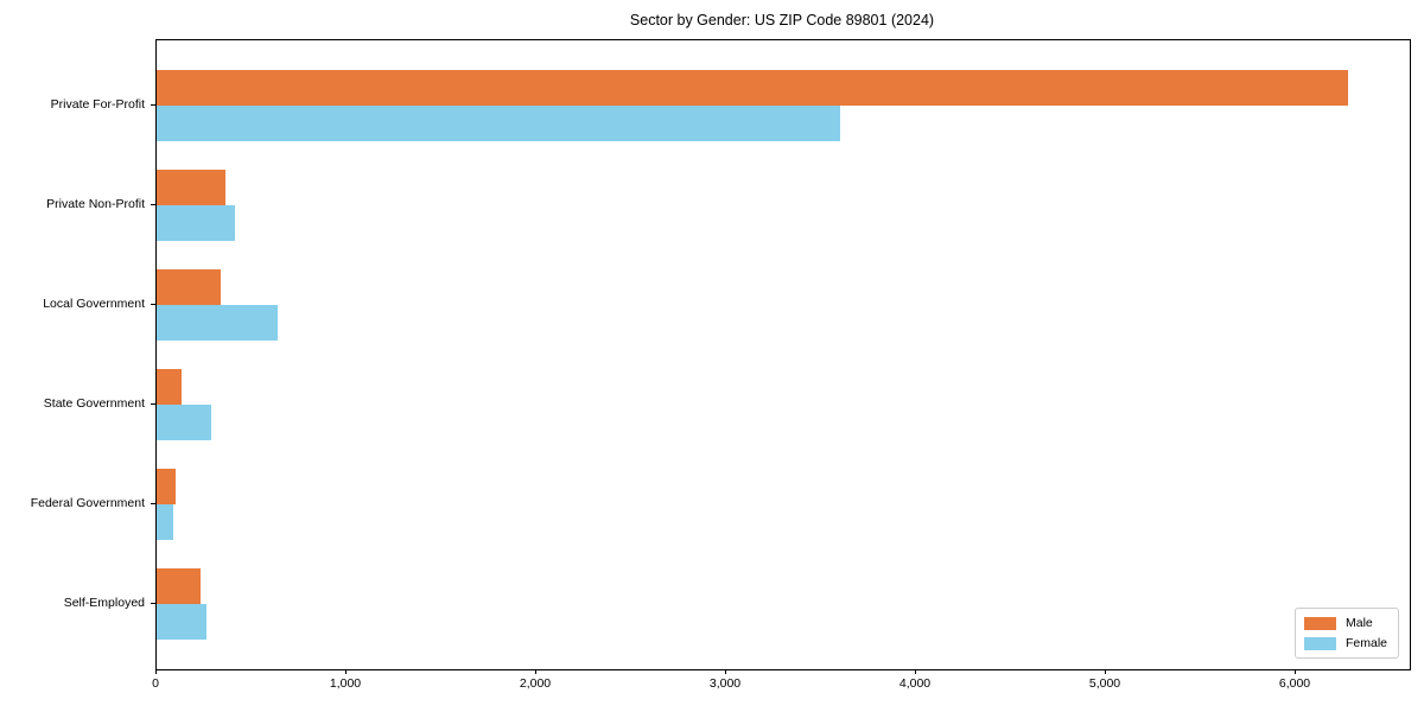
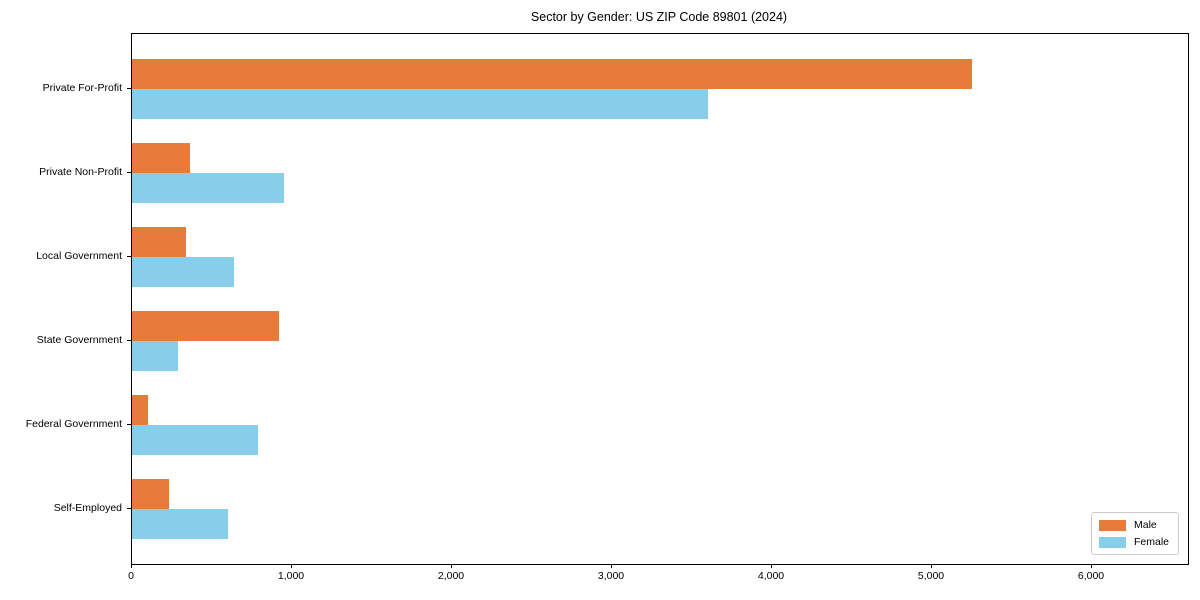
Male/Private For-Profit: 6280 -> 5250
Female/Private Non-Profit: 410 -> 950
Male/State Government: 130 -> 920
Female/Federal Government: 80 -> 790
Female/Self-Employed: 260 -> 600
